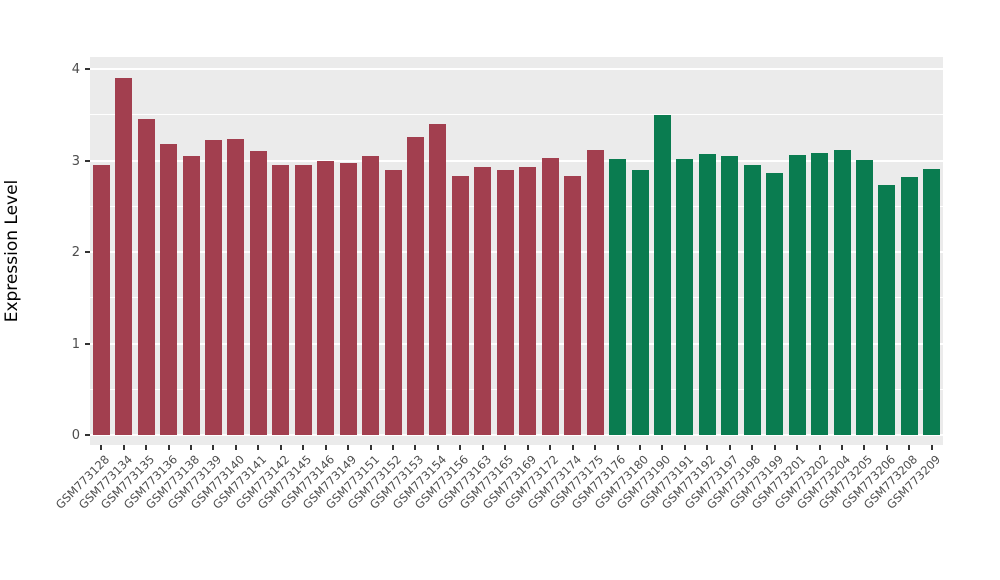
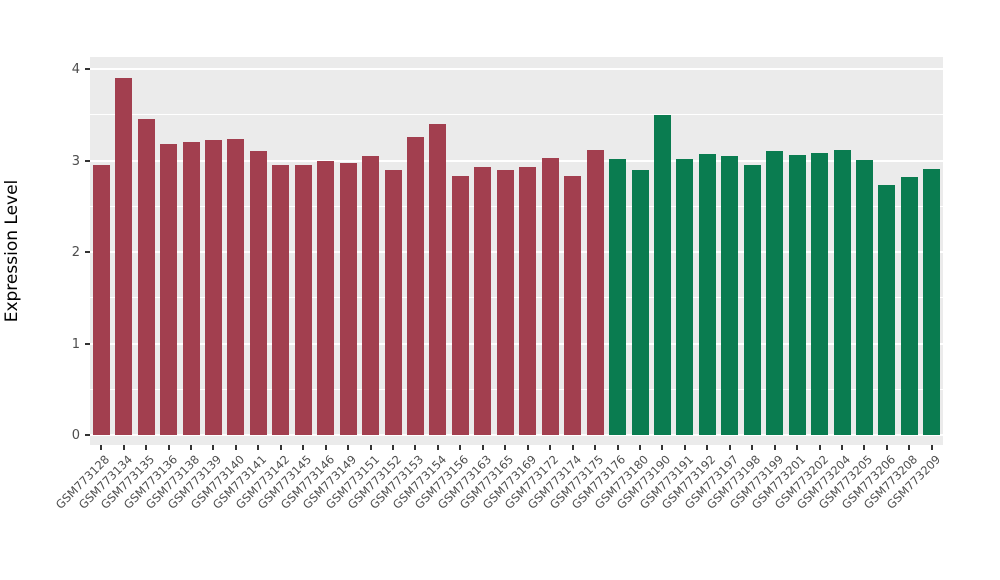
GSM773138: 3.0 -> 3.2
GSM773199: 2.9 -> 3.1
